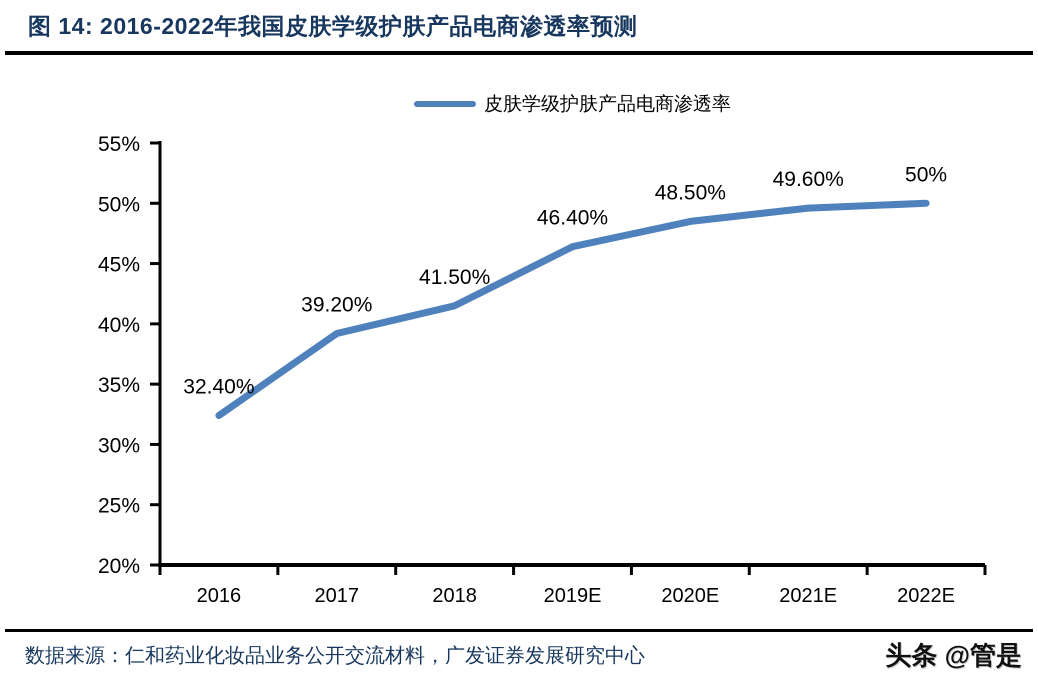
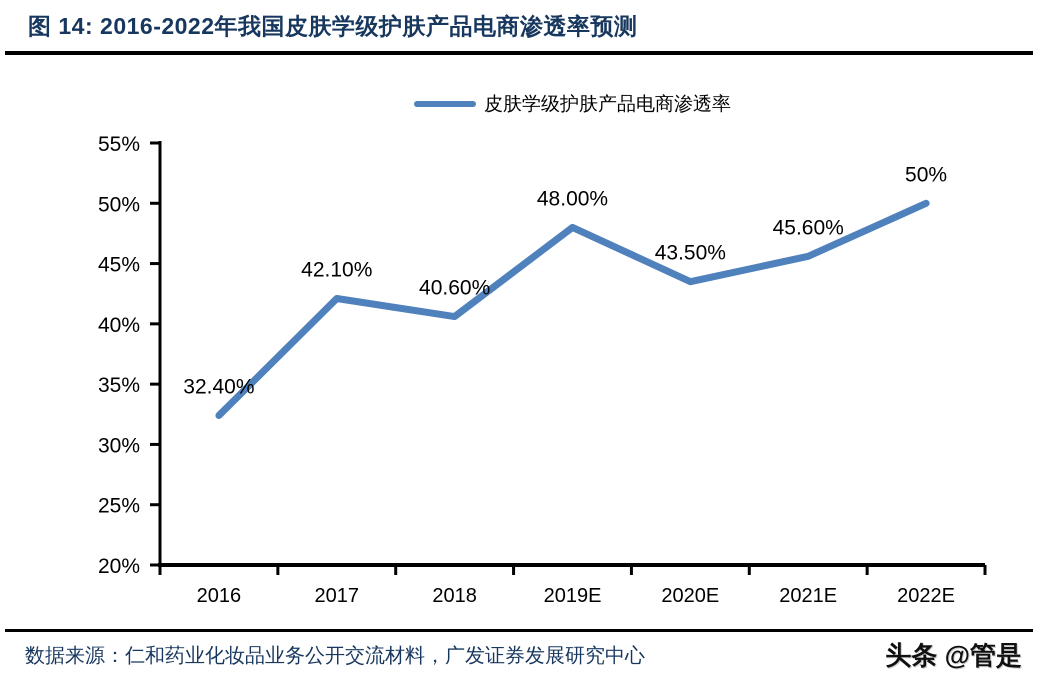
2017: 39.20% -> 42.10%
2018: 41.50% -> 40.60%
2019E: 46.40% -> 48.00%
2020E: 48.50% -> 43.50%
2021E: 49.60% -> 45.60%
